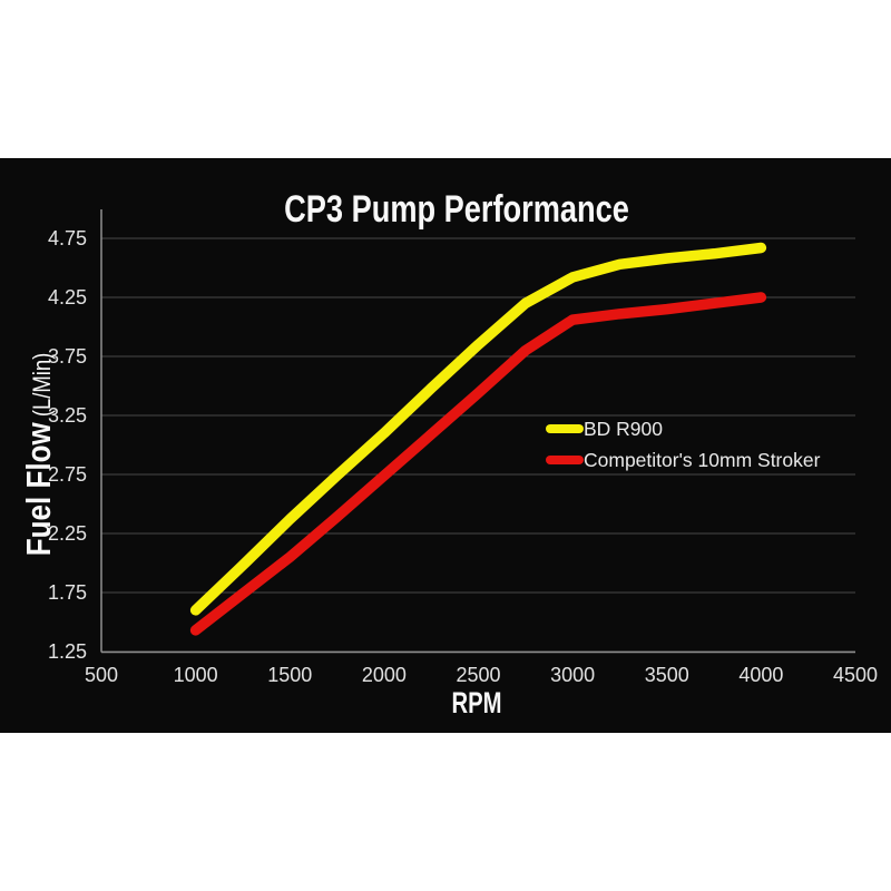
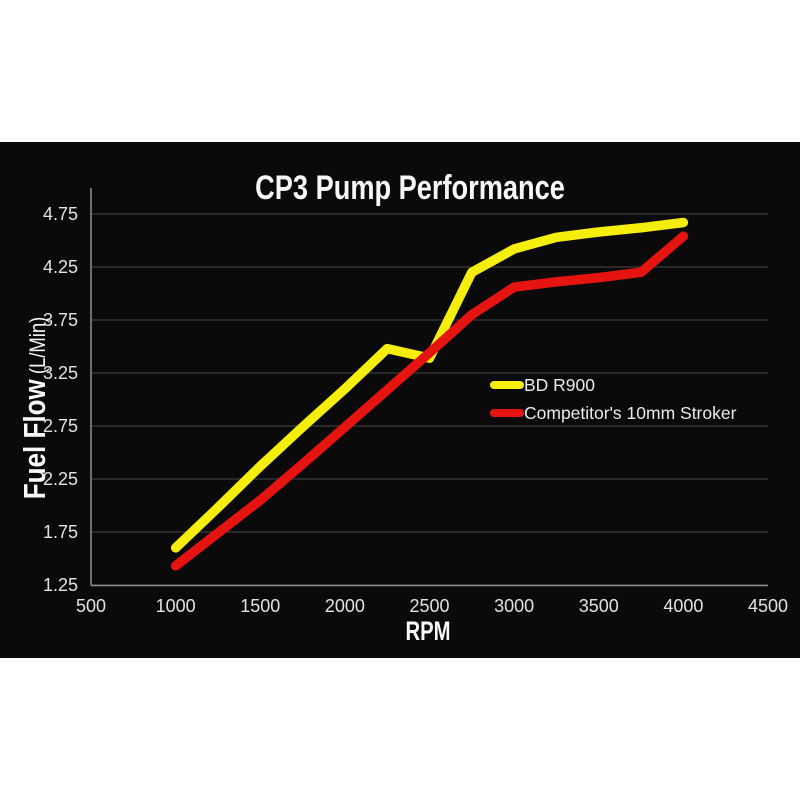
BD R900/2500: 3.85 -> 3.39
Competitor's 10mm Stroker/4000: 4.25 -> 4.54
